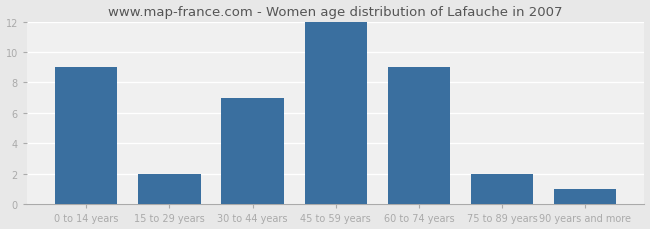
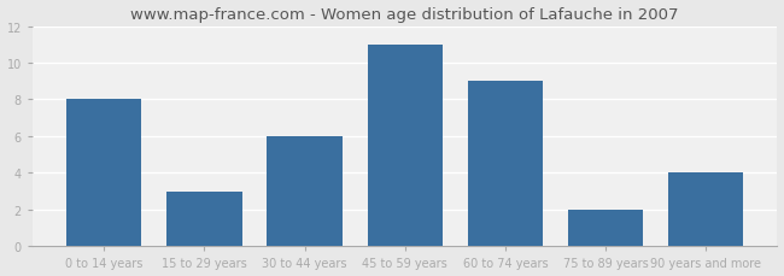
0 to 14 years: 9 -> 8
15 to 29 years: 2 -> 3
30 to 44 years: 7 -> 6
45 to 59 years: 12 -> 11
90 years and more: 1 -> 4
